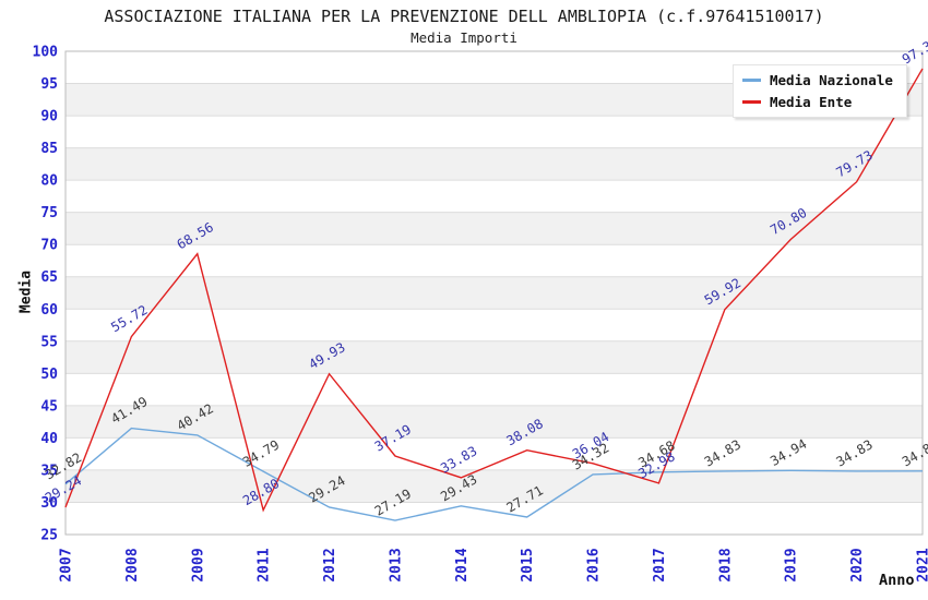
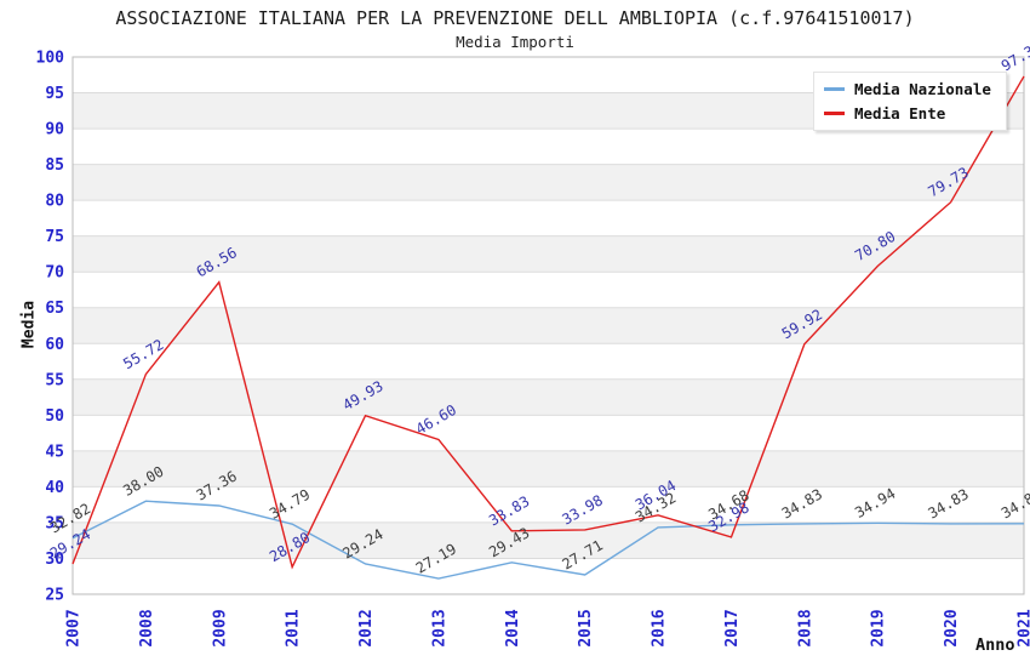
Media Nazionale/2008: 41.49 -> 38.00
Media Nazionale/2009: 40.42 -> 37.36
Media Ente/2013: 37.19 -> 46.60
Media Ente/2015: 38.08 -> 33.98
